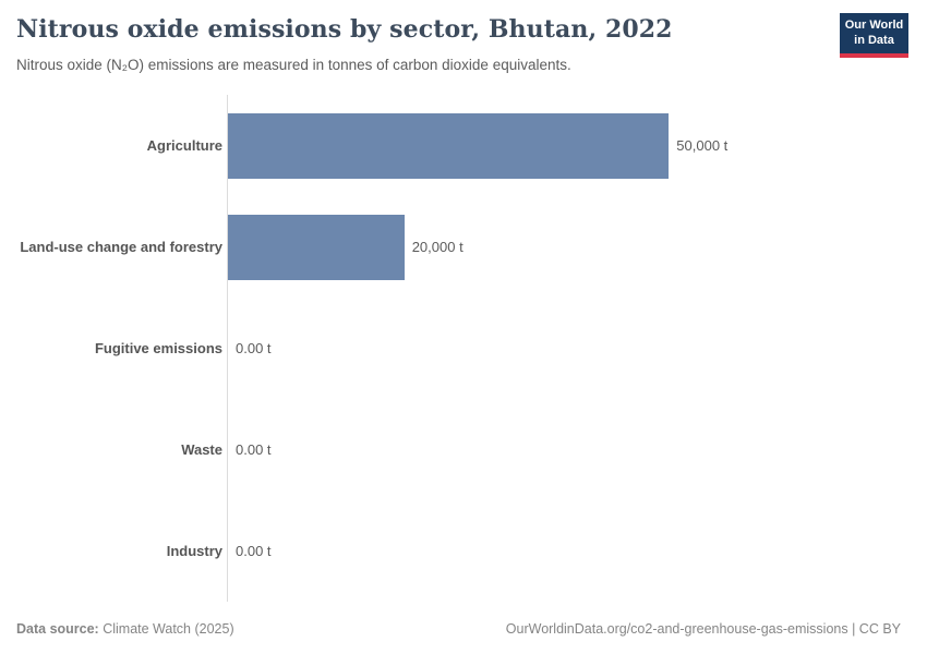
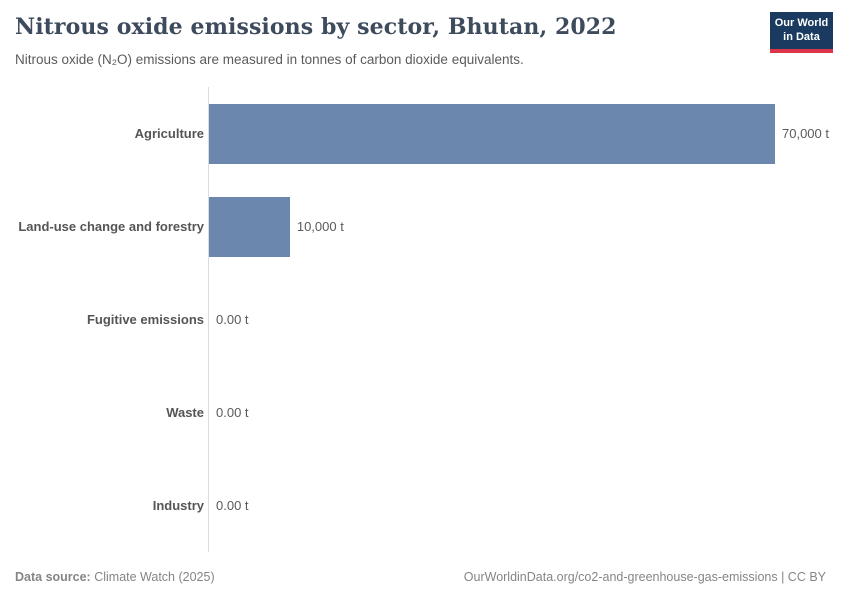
Agriculture: 50,000 -> 70,000
Land-use change and forestry: 20,000 -> 10,000
